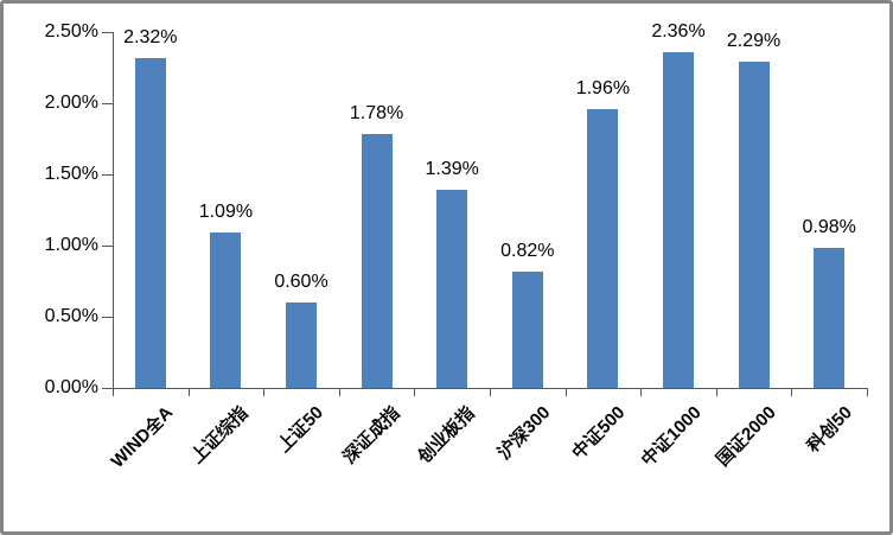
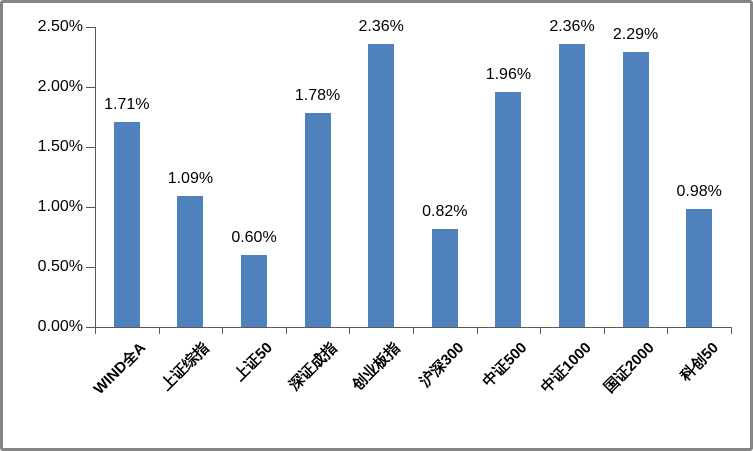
WIND全A: 2.32% -> 1.71%
创业板指: 1.39% -> 2.36%
